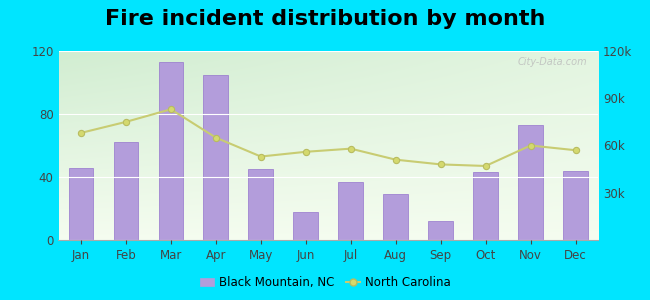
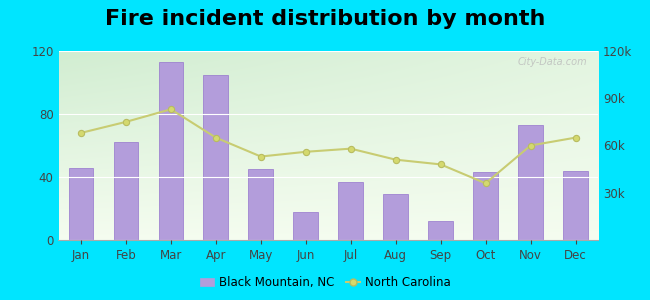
North Carolina/Oct: 47k -> 36k
North Carolina/Dec: 57k -> 65k
